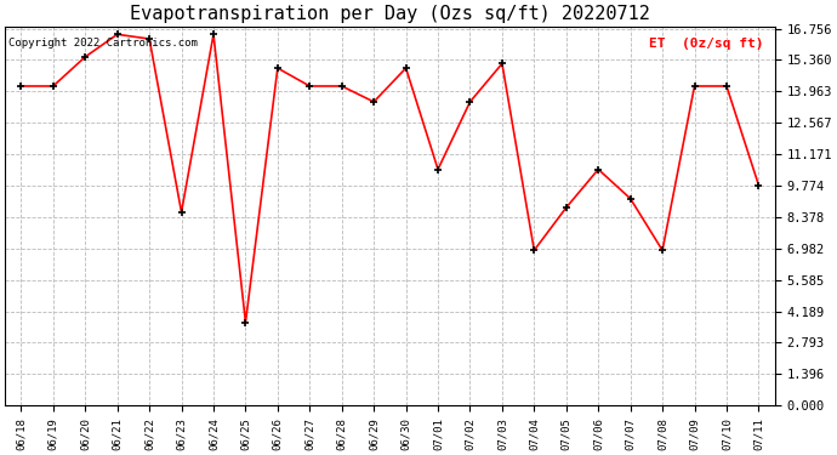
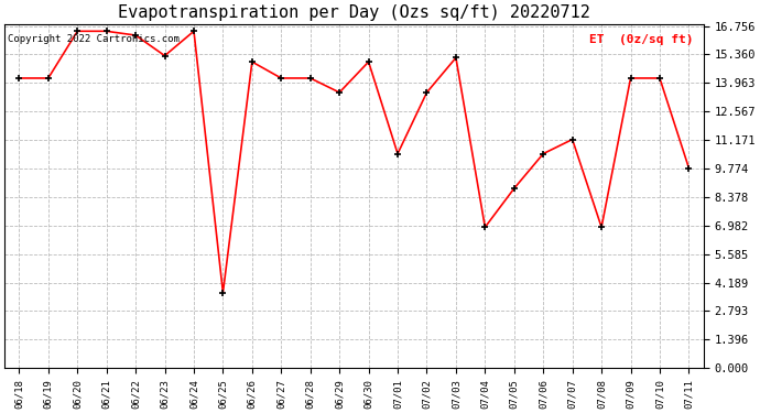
06/20: 15.5 -> 16.5
06/23: 8.6 -> 15.3
07/07: 9.2 -> 11.2
